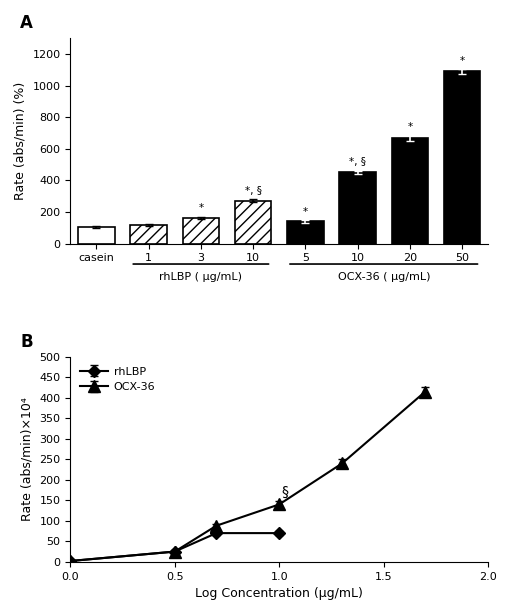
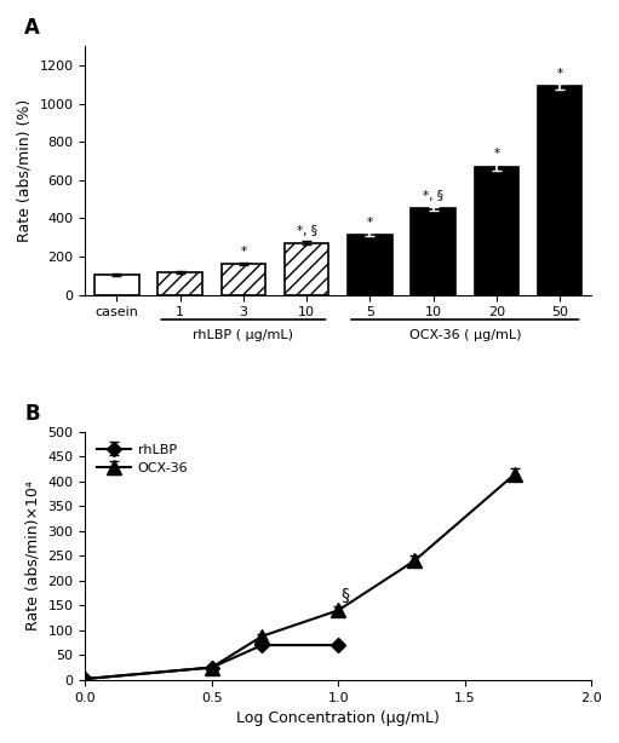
5: 140 -> 320
